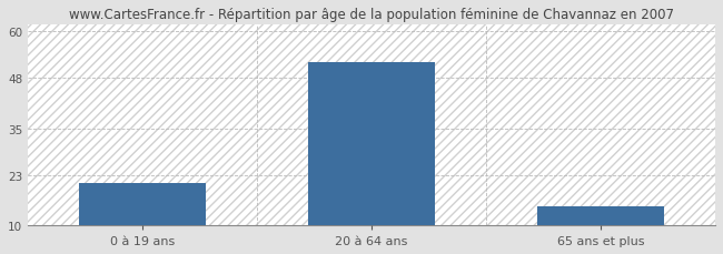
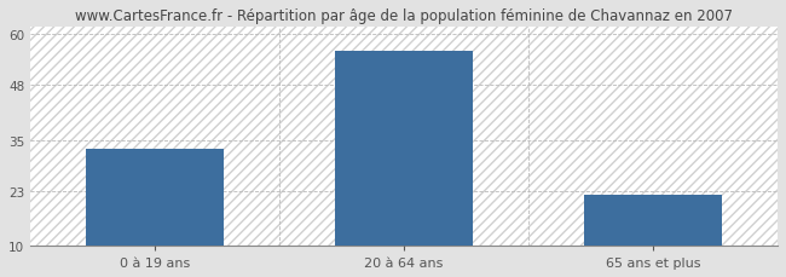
0 à 19 ans: 21 -> 33
20 à 64 ans: 52 -> 56
65 ans et plus: 15 -> 22
